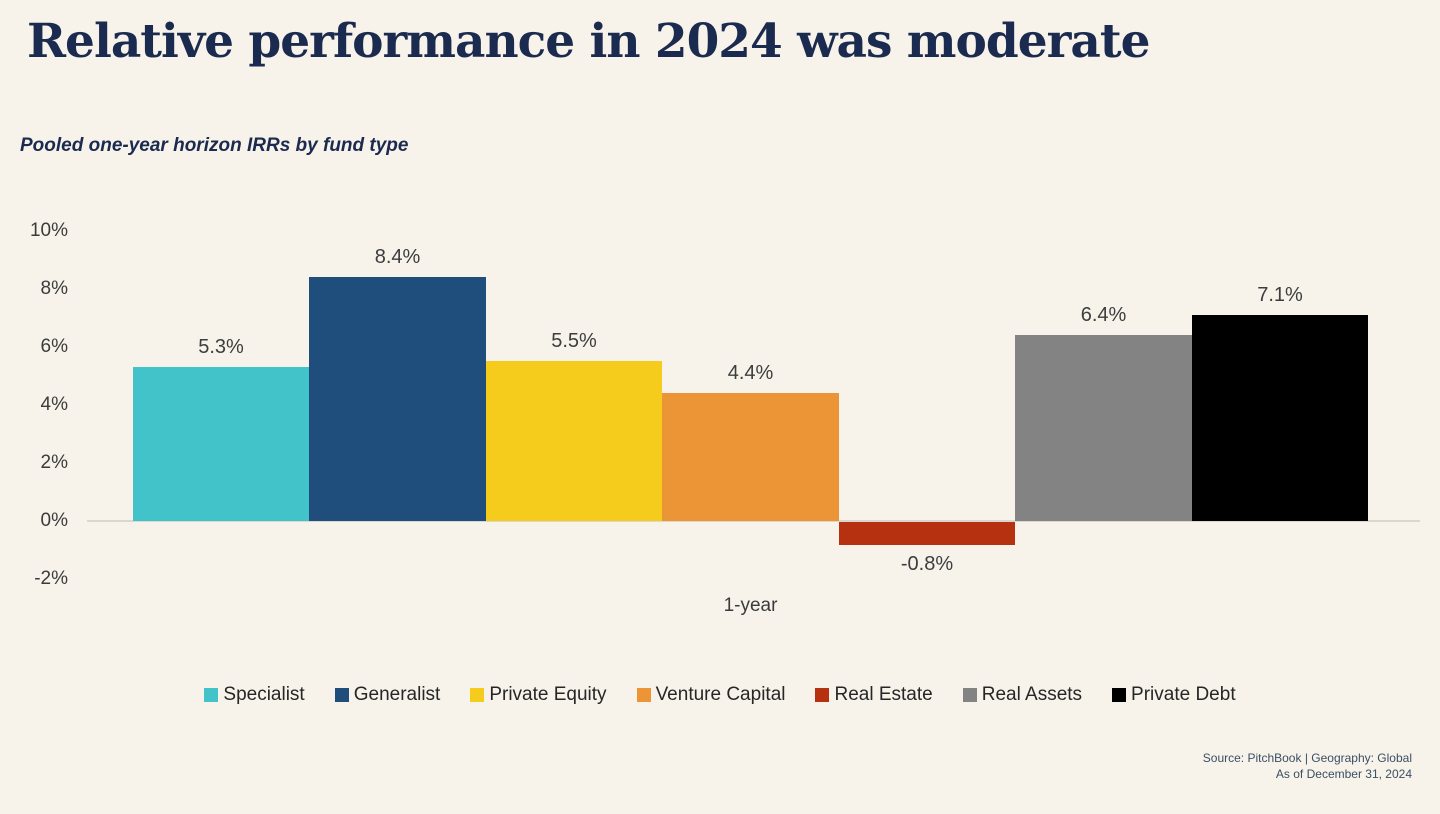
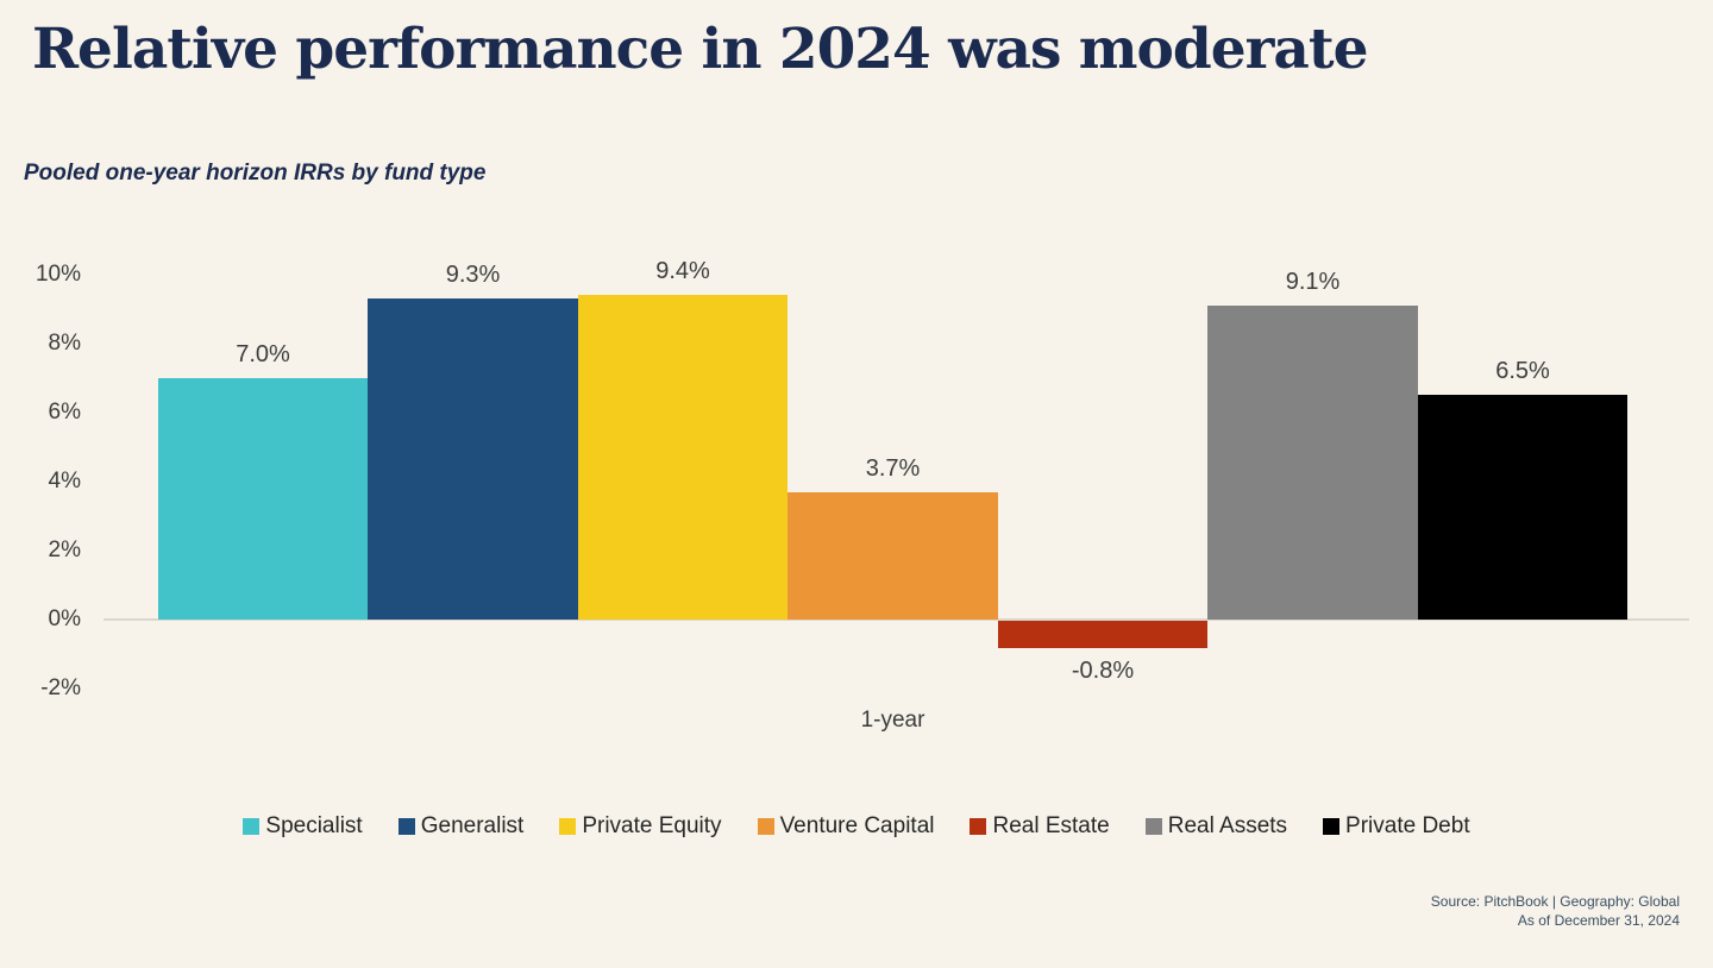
Specialist: 5.3% -> 7.0%
Generalist: 8.4% -> 9.3%
Private Equity: 5.5% -> 9.4%
Venture Capital: 4.4% -> 3.7%
Real Assets: 6.4% -> 9.1%
Private Debt: 7.1% -> 6.5%
